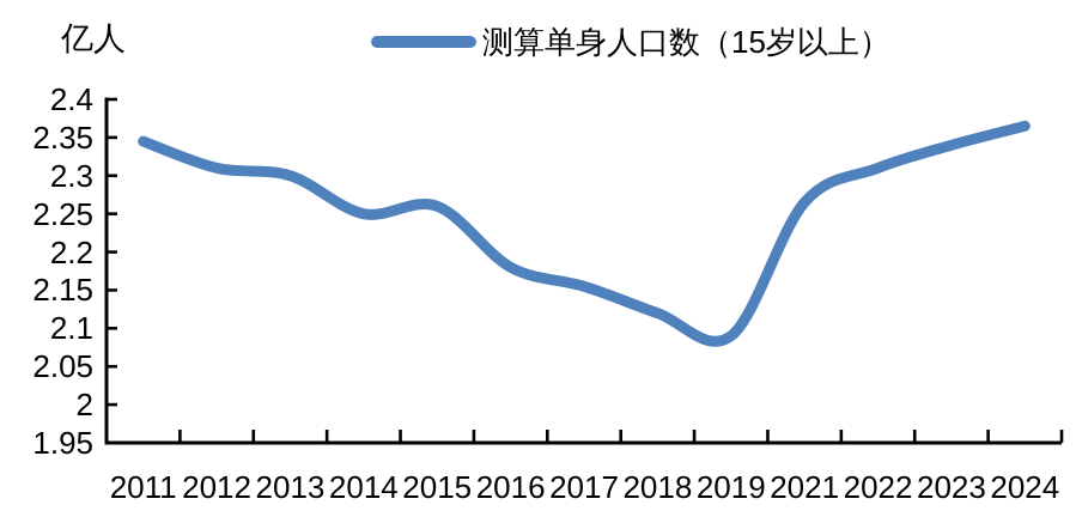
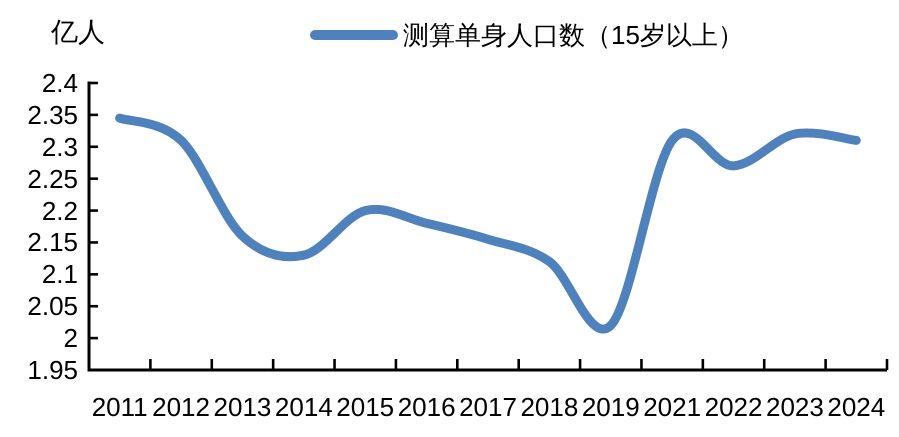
2013: 2.30 -> 2.16
2014: 2.25 -> 2.13
2015: 2.26 -> 2.20
2019: 2.09 -> 2.02
2021: 2.27 -> 2.31
2022: 2.31 -> 2.27
2023: 2.34 -> 2.32
2024: 2.37 -> 2.31
